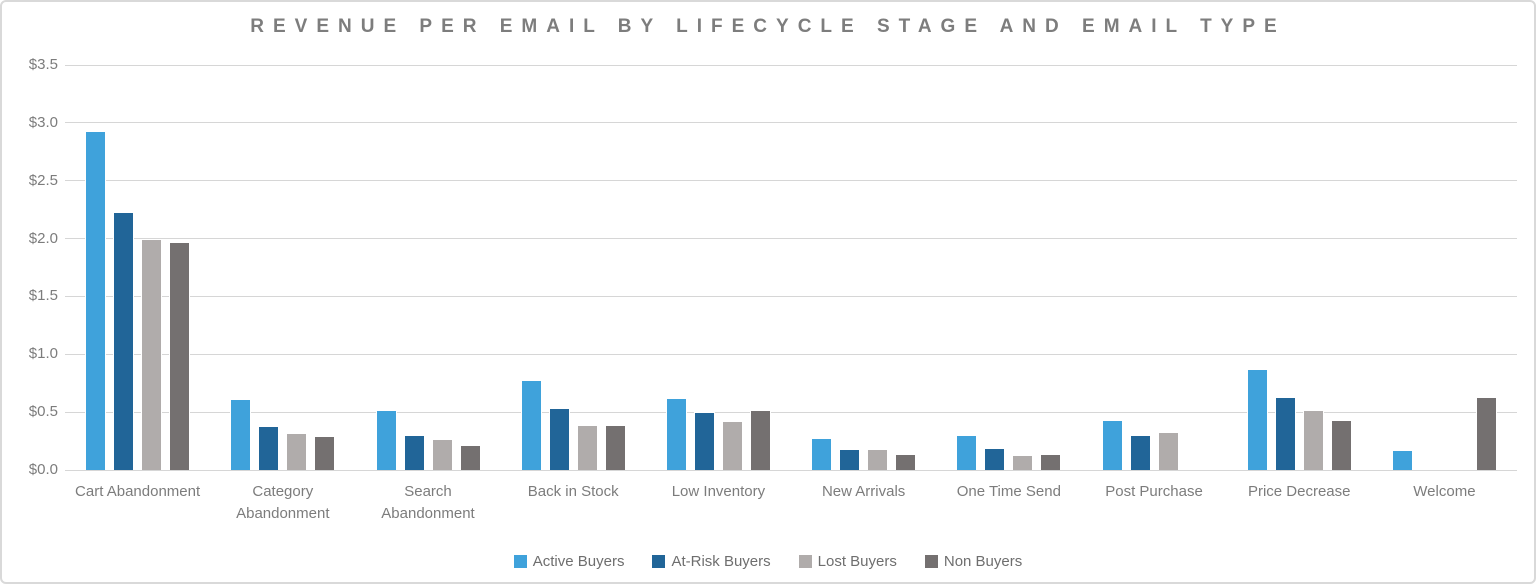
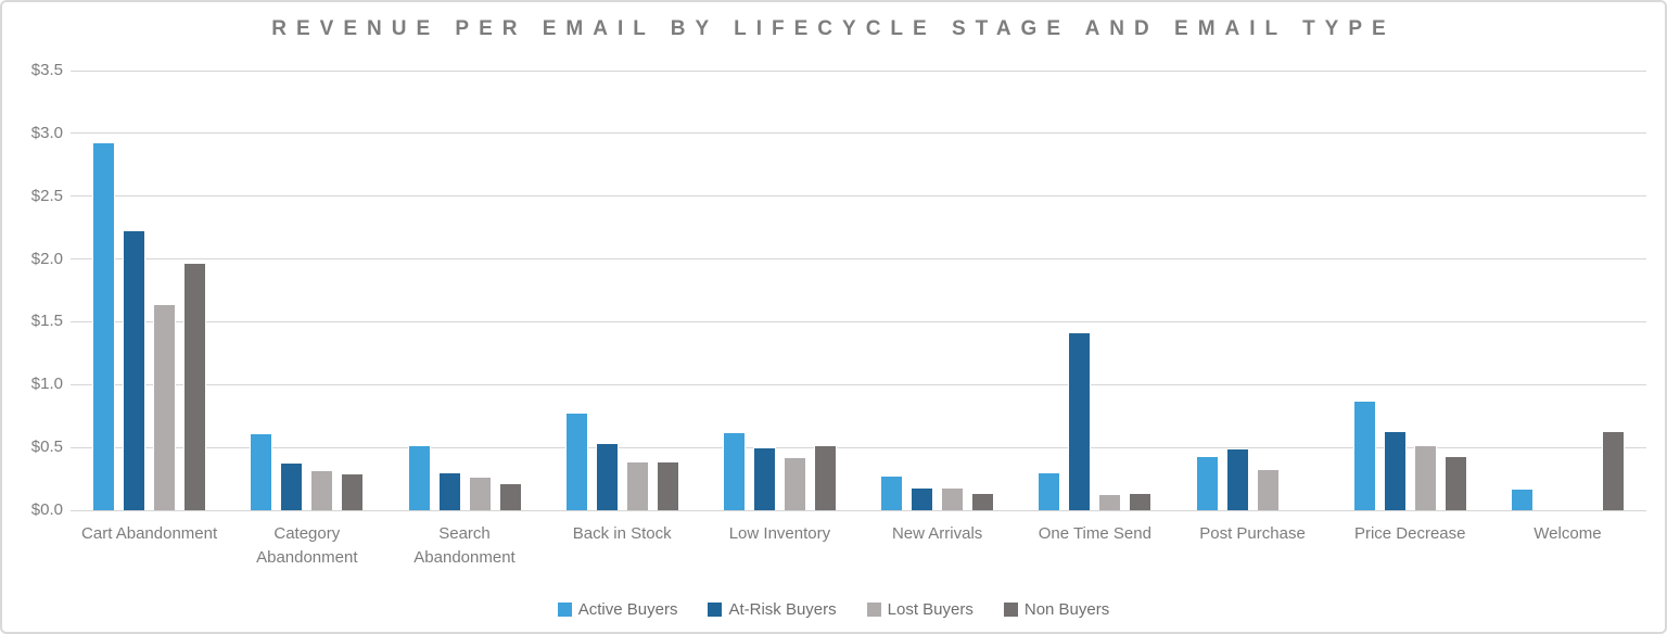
Lost Buyers/Cart Abandonment: $2.00 -> $1.64
At-Risk Buyers/One Time Send: $0.19 -> $1.42
At-Risk Buyers/Post Purchase: $0.30 -> $0.49
